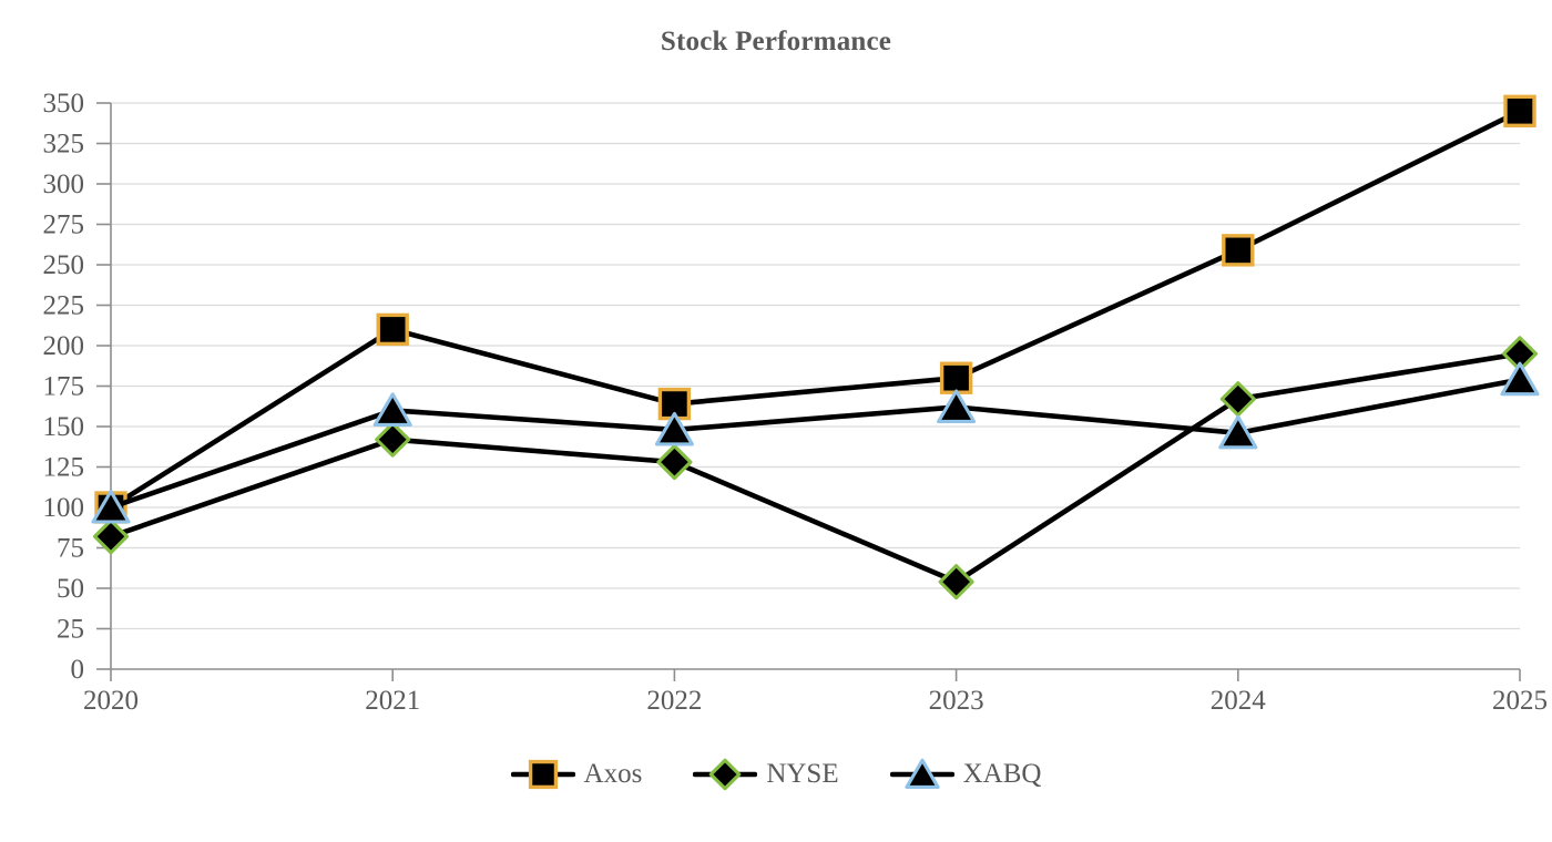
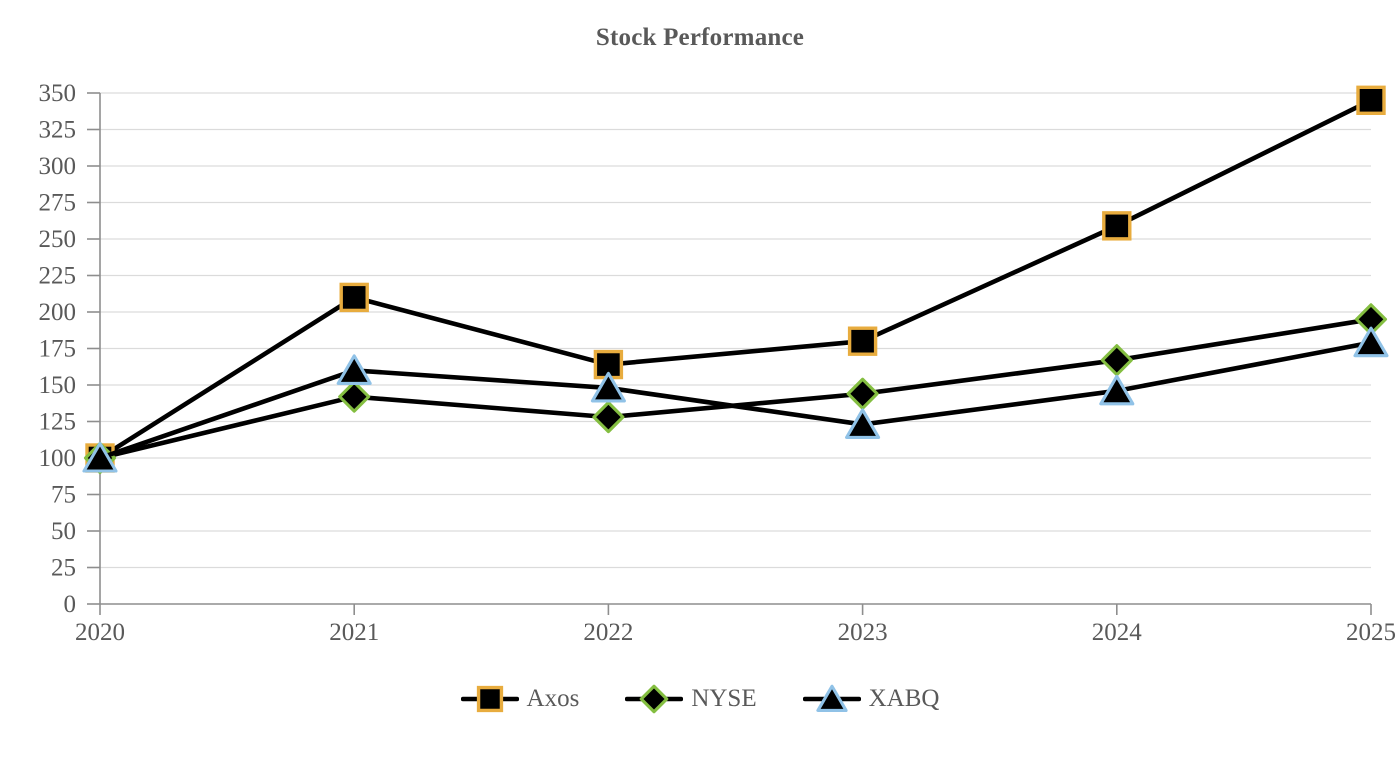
NYSE/2020: 82 -> 100
NYSE/2023: 54 -> 144
XABQ/2023: 162 -> 123
